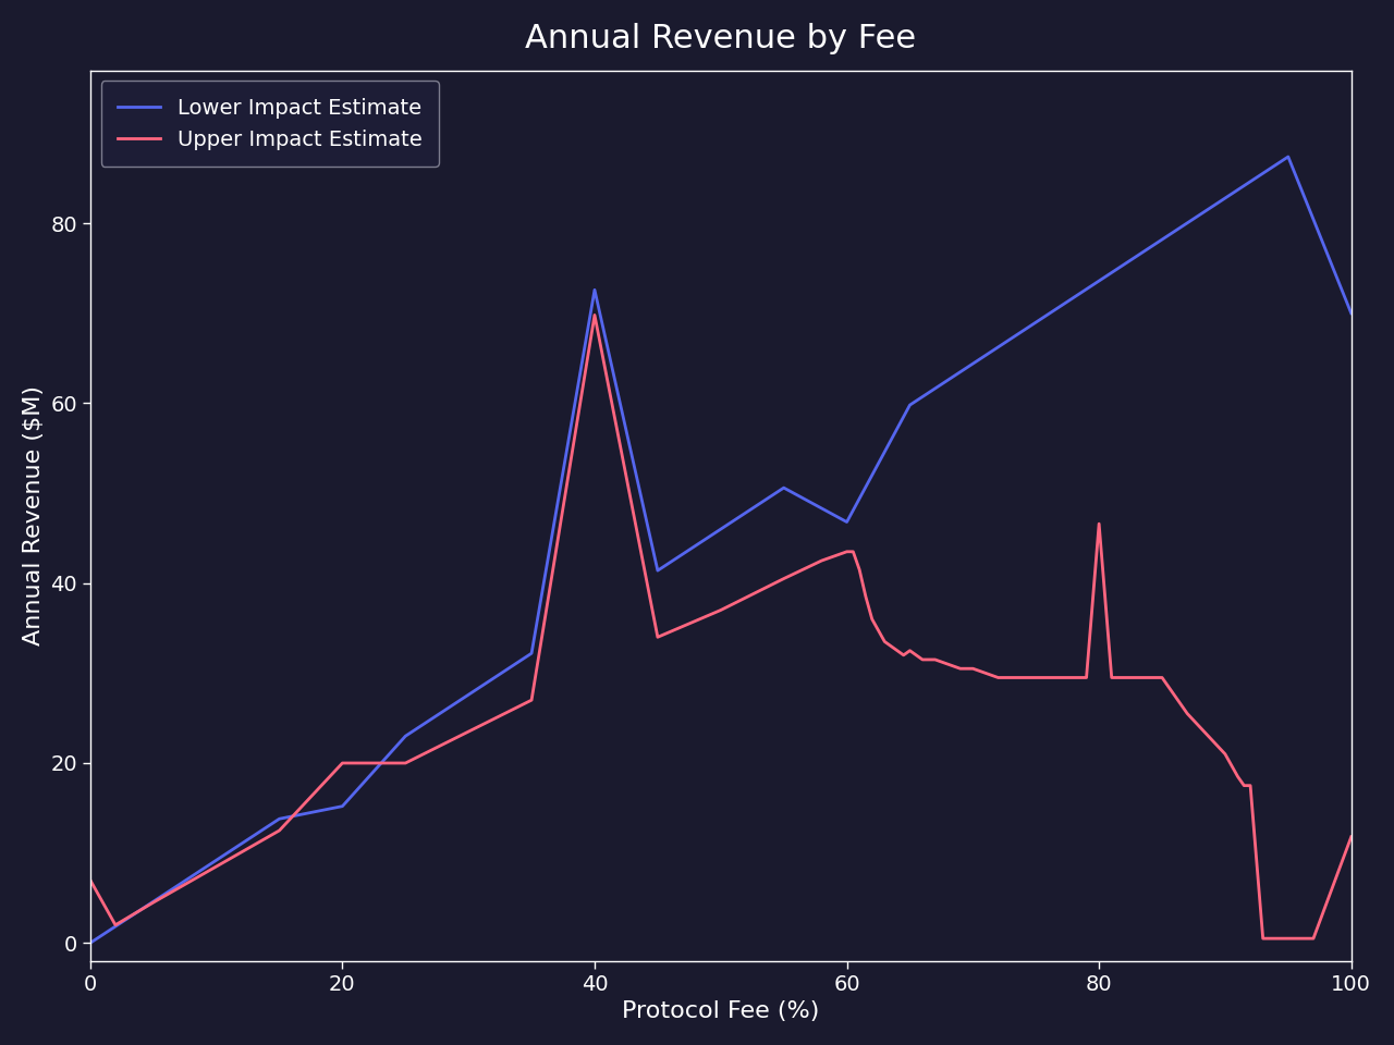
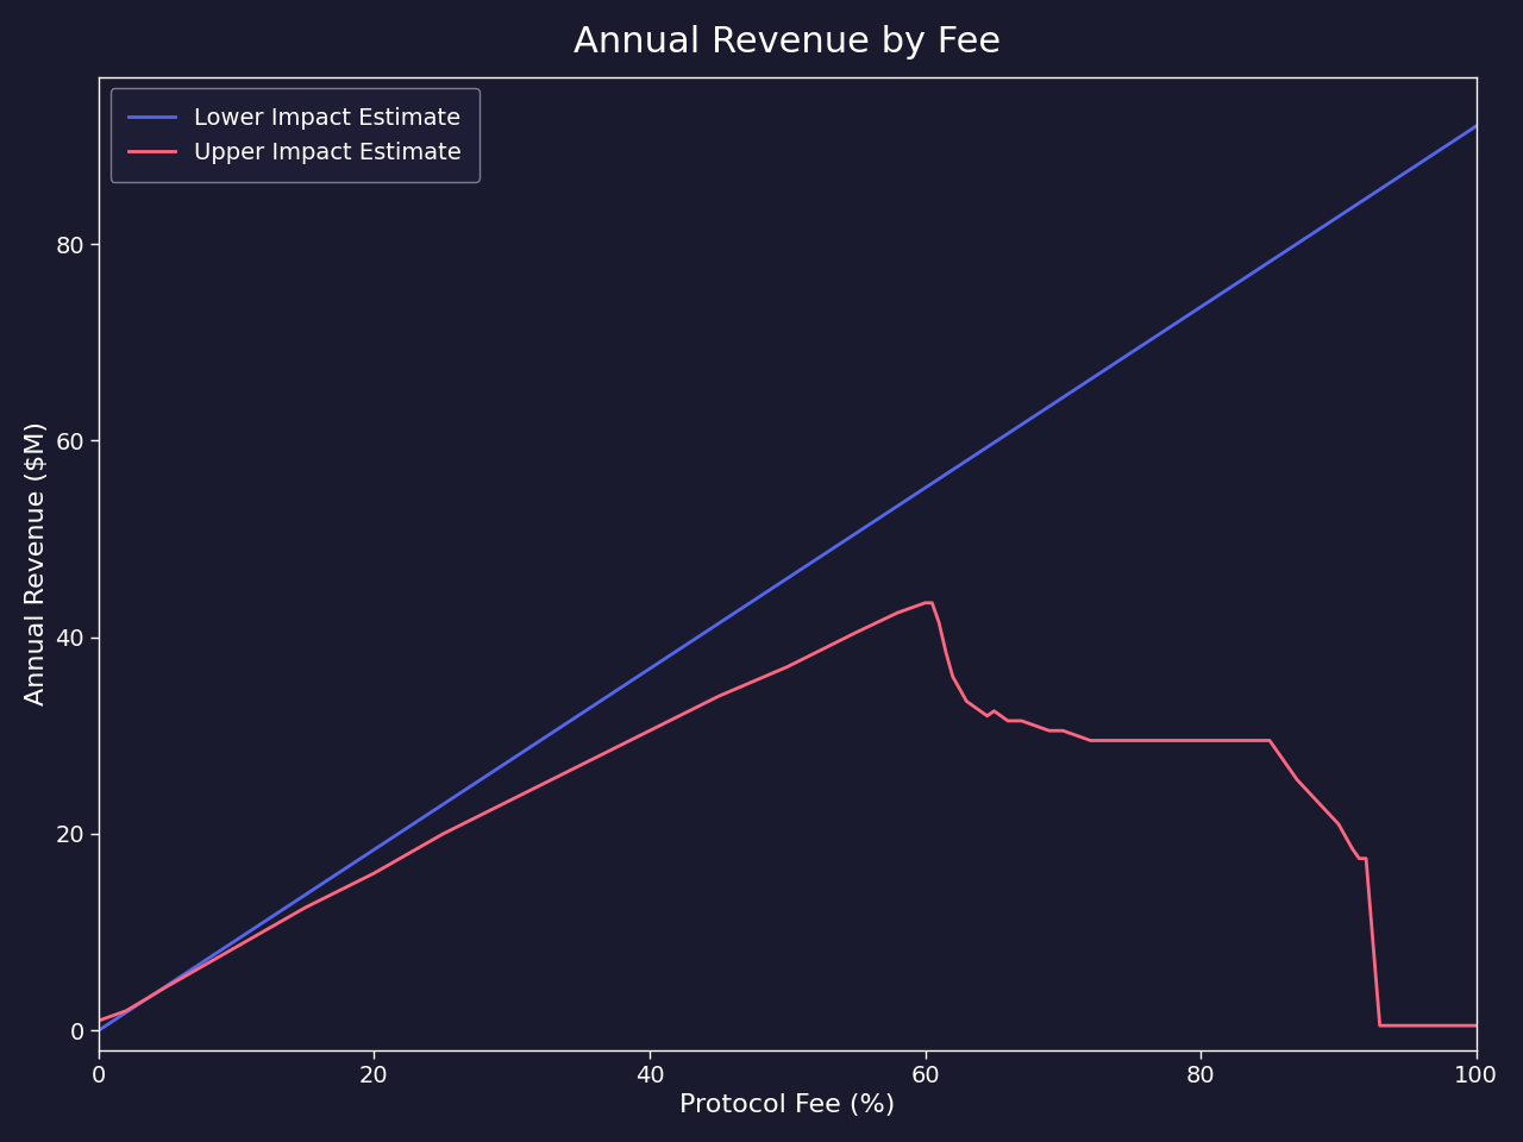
Upper Impact Estimate/0: 7.0 -> 1.0
Lower Impact Estimate/20: 15.2 -> 18.4
Upper Impact Estimate/20: 20.0 -> 16.0
Lower Impact Estimate/40: 72.6 -> 36.8
Upper Impact Estimate/40: 69.8 -> 30.5
Lower Impact Estimate/60: 46.8 -> 55.2
Upper Impact Estimate/80: 46.6 -> 29.5
Lower Impact Estimate/100: 70.0 -> 92.0
Upper Impact Estimate/100: 11.8 -> 0.5
